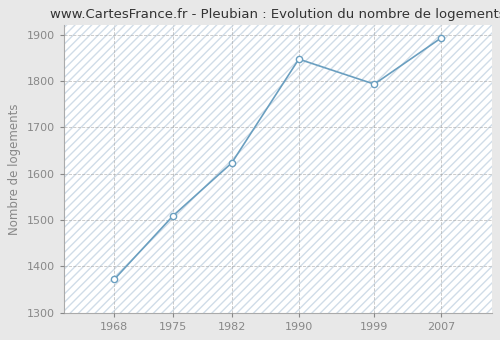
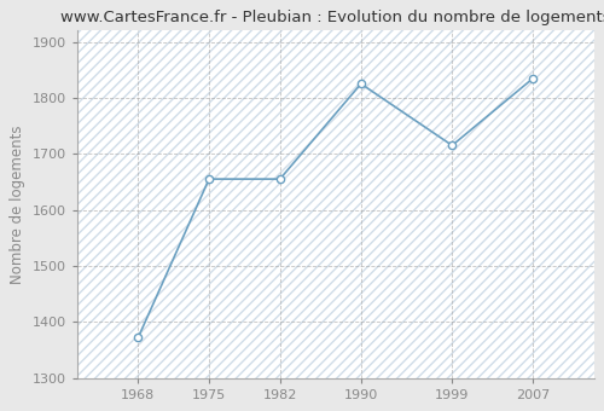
1975: 1509 -> 1655
1982: 1623 -> 1655
1990: 1847 -> 1825
1999: 1793 -> 1715
2007: 1893 -> 1835
